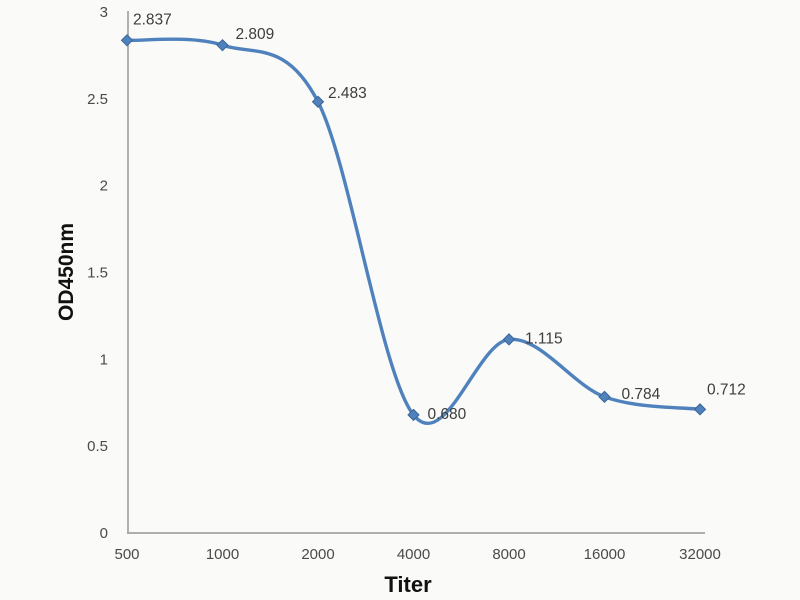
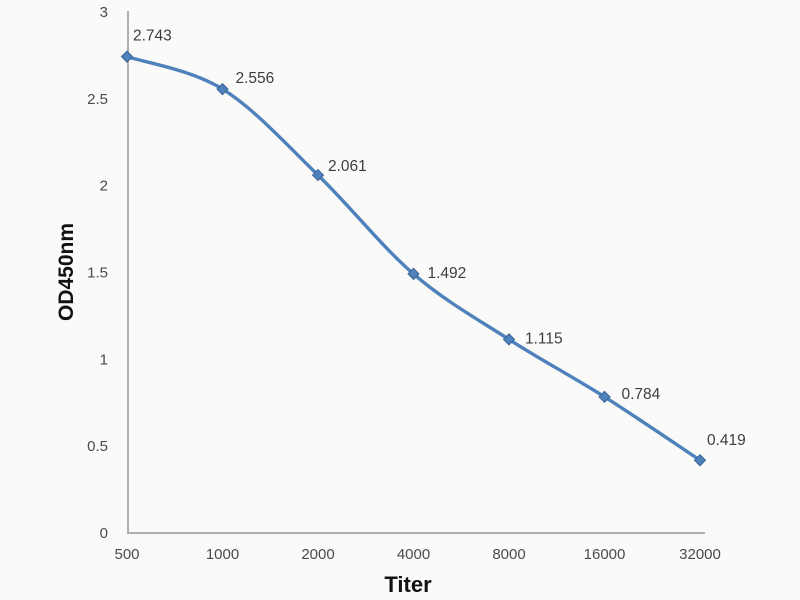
500: 2.837 -> 2.743
1000: 2.809 -> 2.556
2000: 2.483 -> 2.061
4000: 0.680 -> 1.492
32000: 0.712 -> 0.419
